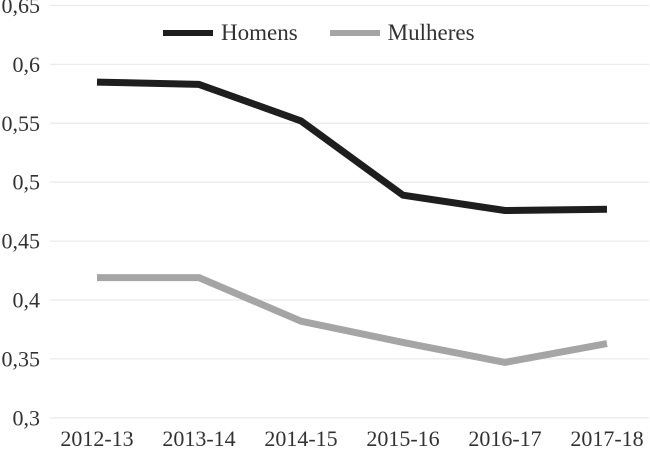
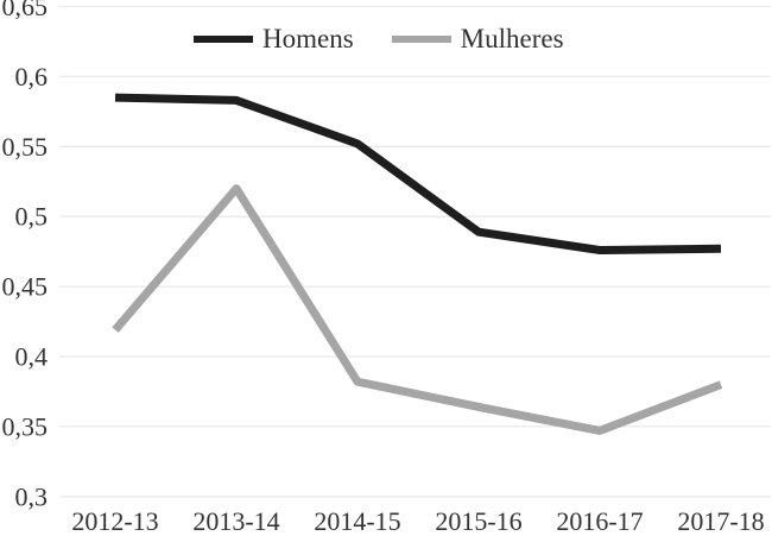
Mulheres/2013-14: 0,42 -> 0,52
Mulheres/2017-18: 0,36 -> 0,38
